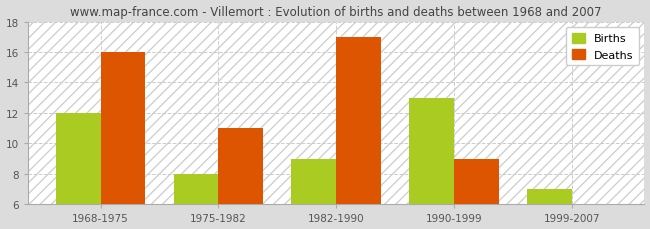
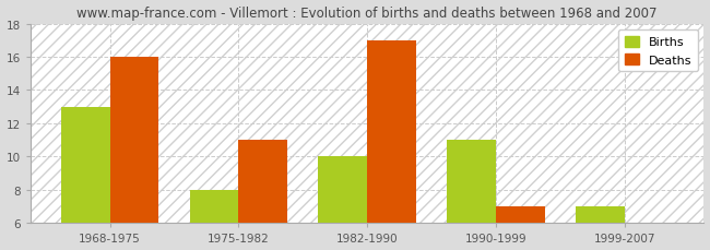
Births/1968-1975: 12 -> 13
Births/1982-1990: 9 -> 10
Births/1990-1999: 13 -> 11
Deaths/1990-1999: 9 -> 7
